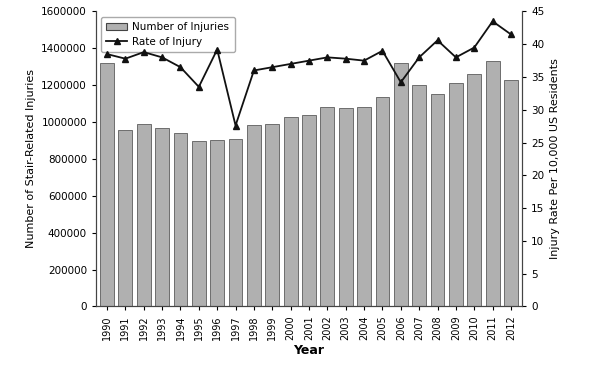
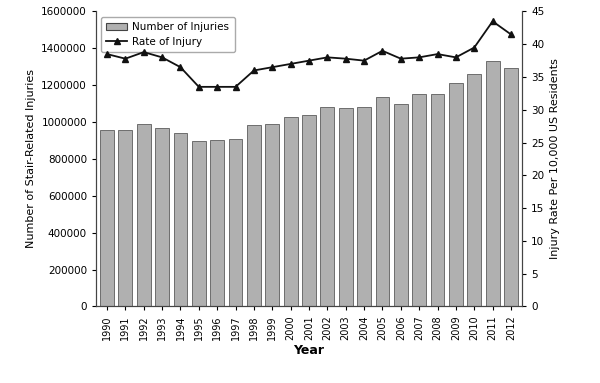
Number of Injuries/1990: 1320000 -> 960000
Rate of Injury/1996: 39.2 -> 33.5
Rate of Injury/1997: 27.6 -> 33.5
Number of Injuries/2006: 1320000 -> 1100000
Rate of Injury/2006: 34.2 -> 37.8
Number of Injuries/2007: 1200000 -> 1150000
Rate of Injury/2008: 40.6 -> 38.5
Number of Injuries/2012: 1230000 -> 1300000
